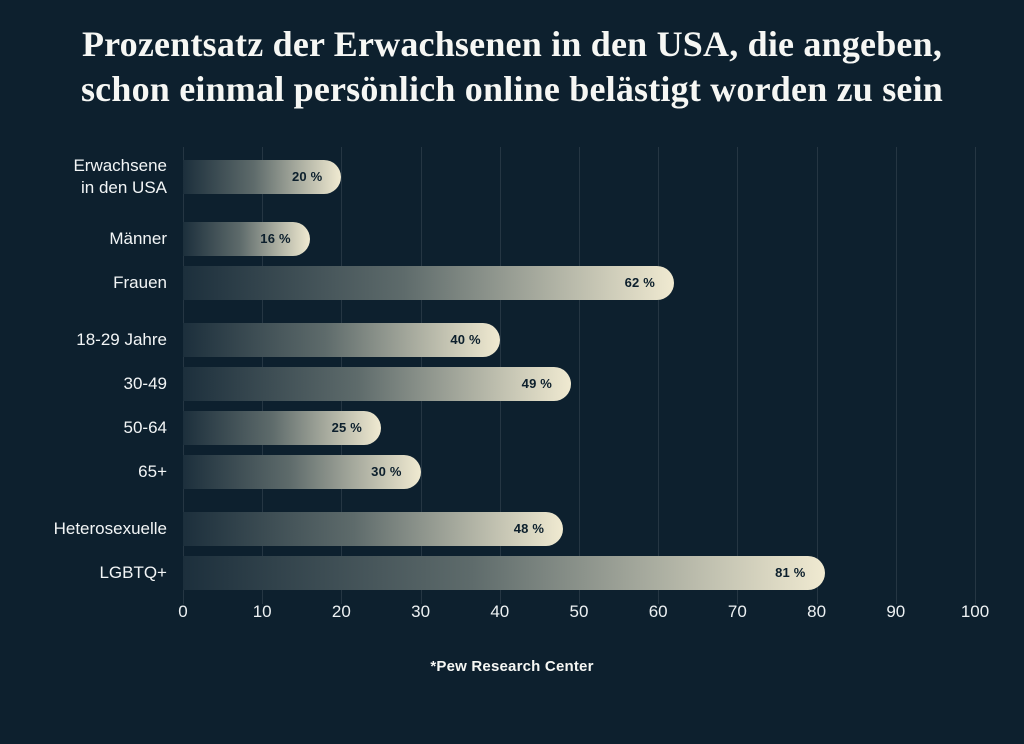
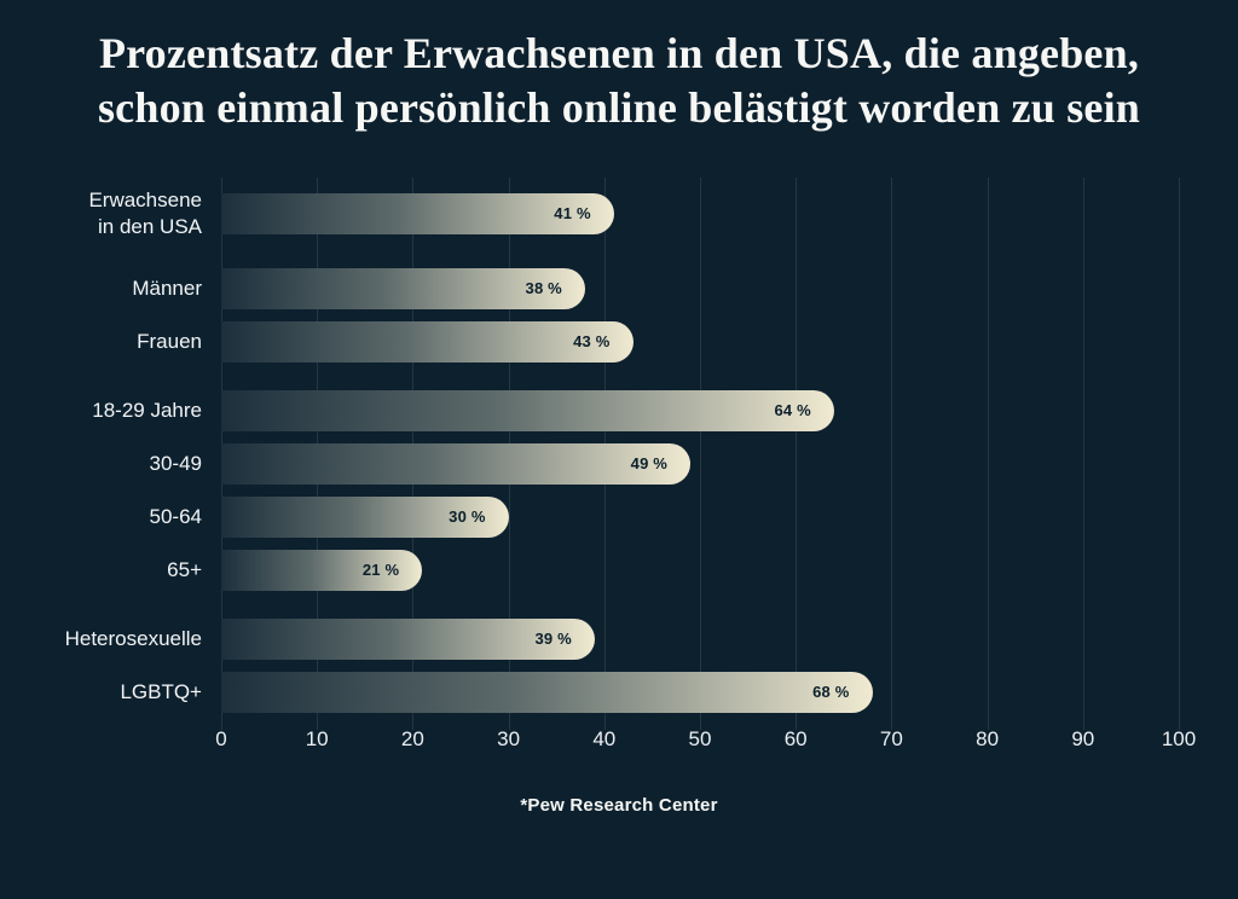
Erwachsene in den USA: 20 -> 41
Männer: 16 -> 38
Frauen: 62 -> 43
18-29 Jahre: 40 -> 64
50-64: 25 -> 30
65+: 30 -> 21
Heterosexuelle: 48 -> 39
LGBTQ+: 81 -> 68
